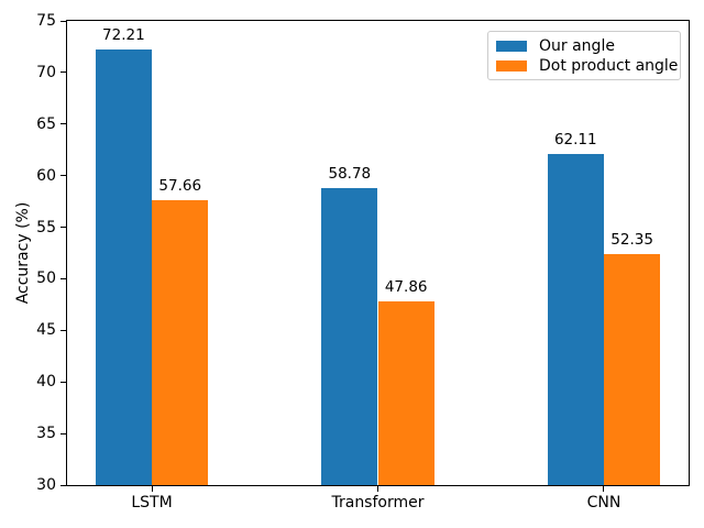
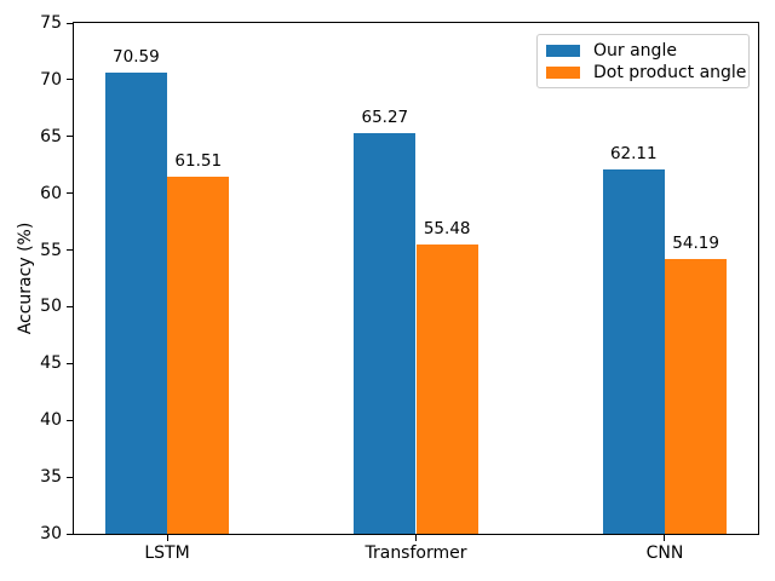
Our angle/LSTM: 72.21 -> 70.59
Dot product angle/LSTM: 57.66 -> 61.51
Our angle/Transformer: 58.78 -> 65.27
Dot product angle/Transformer: 47.86 -> 55.48
Dot product angle/CNN: 52.35 -> 54.19
